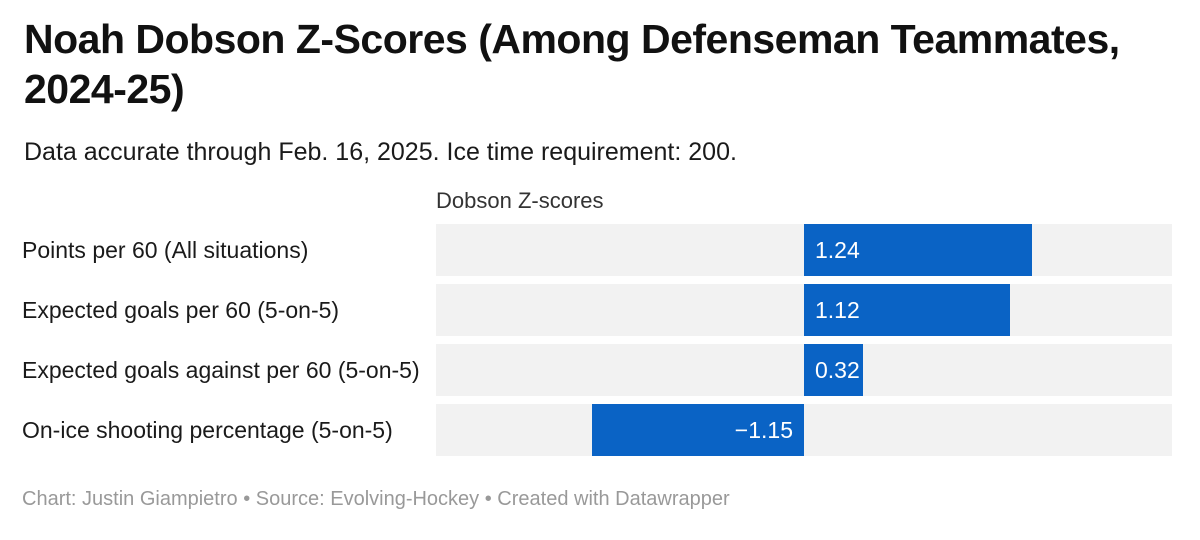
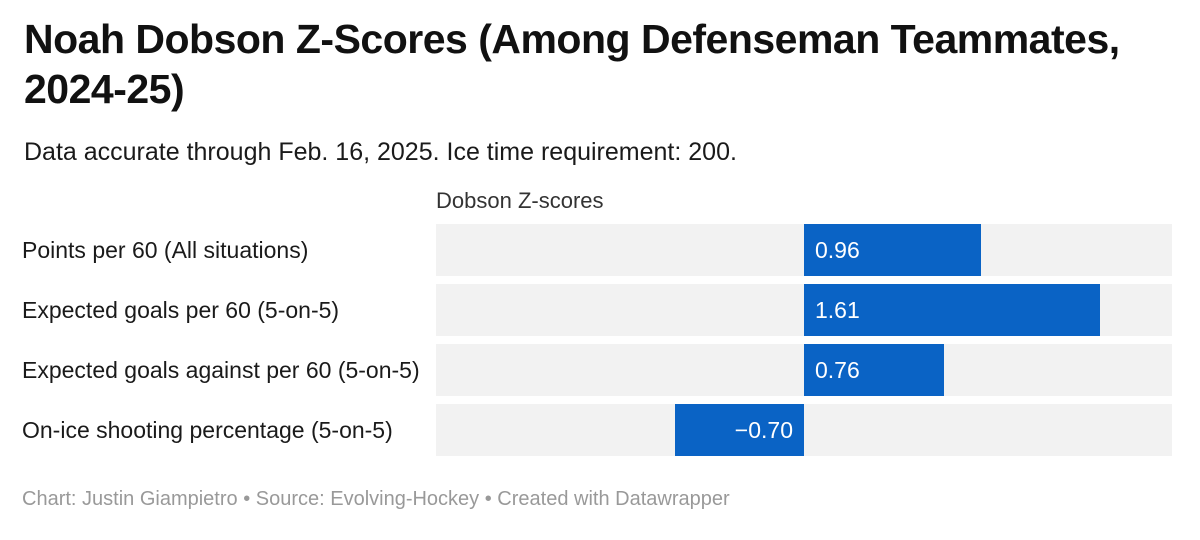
Points per 60 (All situations): 1.24 -> 0.96
Expected goals per 60 (5-on-5): 1.12 -> 1.61
Expected goals against per 60 (5-on-5): 0.32 -> 0.76
On-ice shooting percentage (5-on-5): −1.15 -> −0.70
